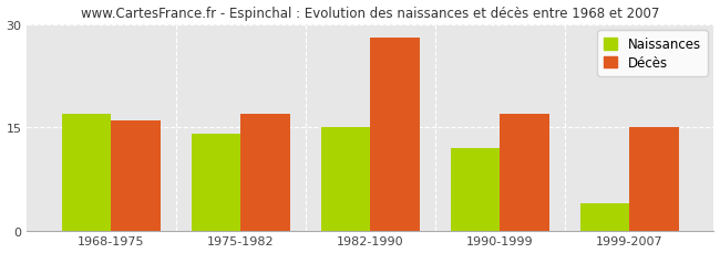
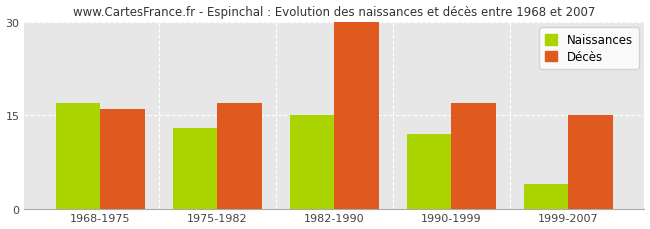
Naissances/1975-1982: 14 -> 13
Décès/1982-1990: 28 -> 30
